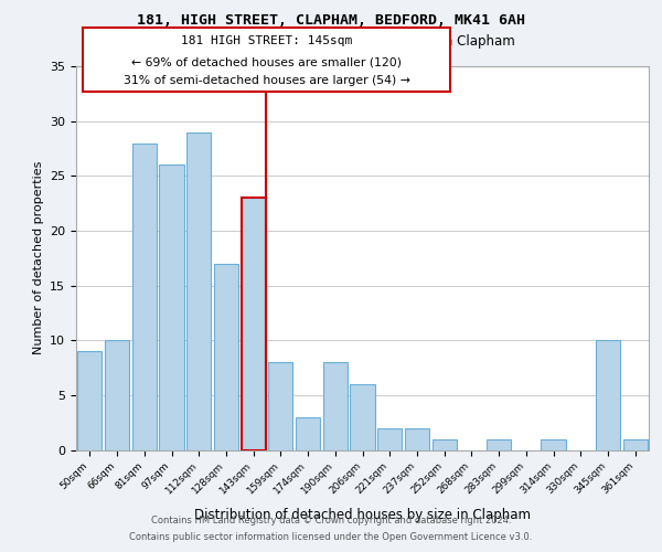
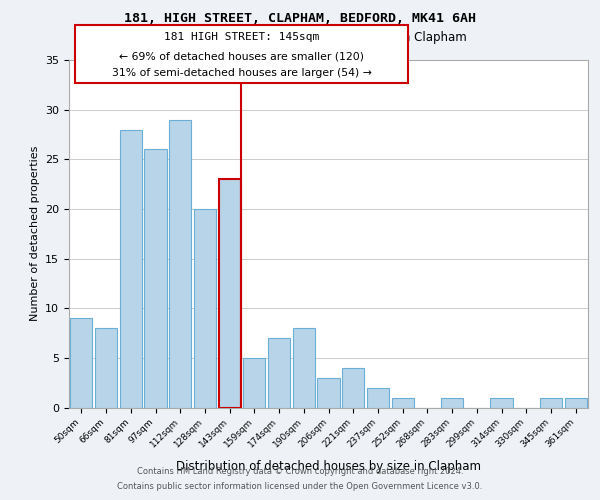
66sqm: 10 -> 8
128sqm: 17 -> 20
159sqm: 8 -> 5
174sqm: 3 -> 7
206sqm: 6 -> 3
221sqm: 2 -> 4
345sqm: 10 -> 1
